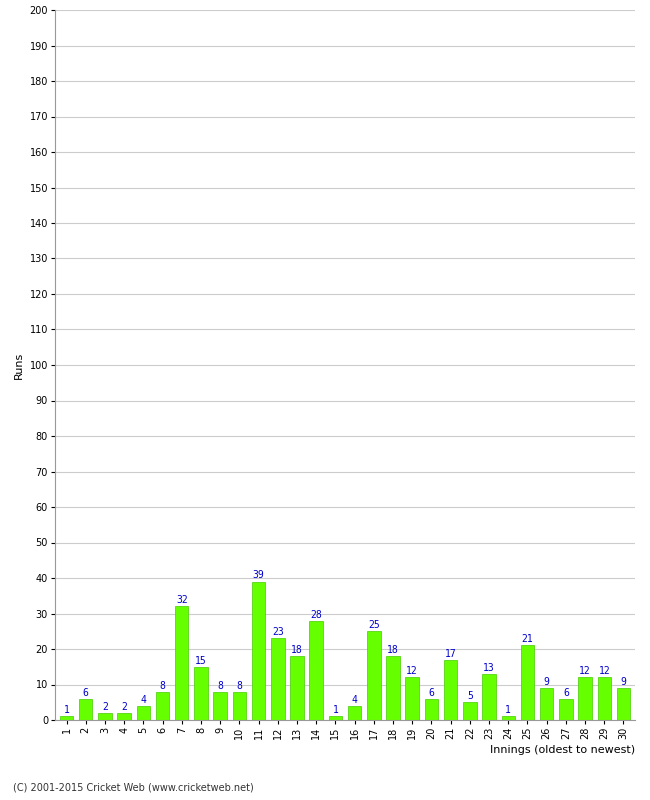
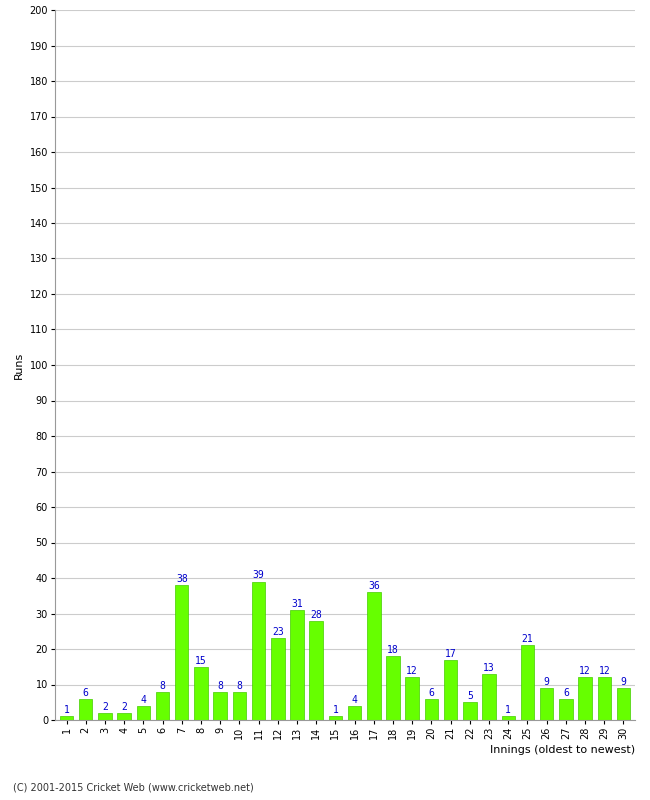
7: 32 -> 38
13: 18 -> 31
17: 25 -> 36
